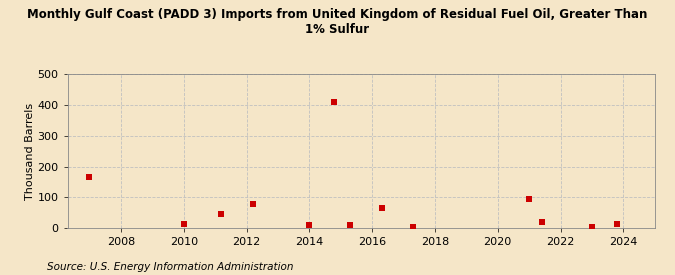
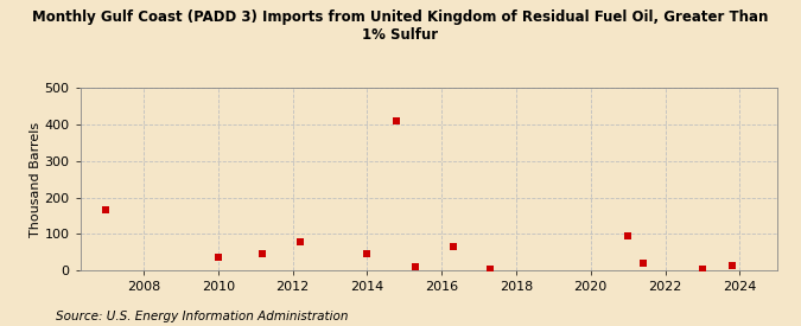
2010: 15 -> 35
2014: 10 -> 45
